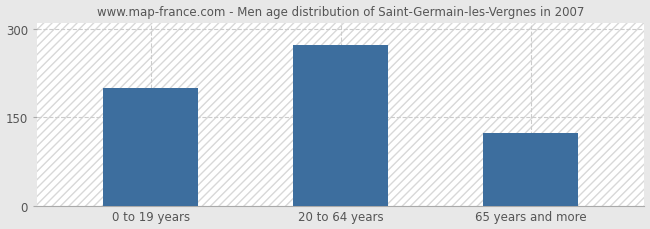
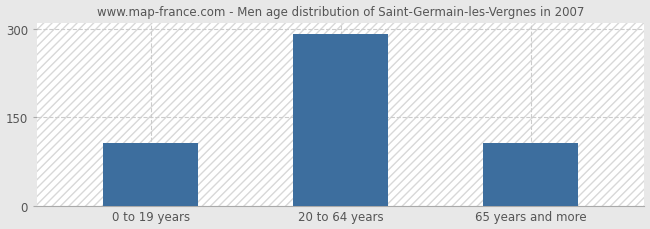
0 to 19 years: 200 -> 107
20 to 64 years: 272 -> 291
65 years and more: 124 -> 107
